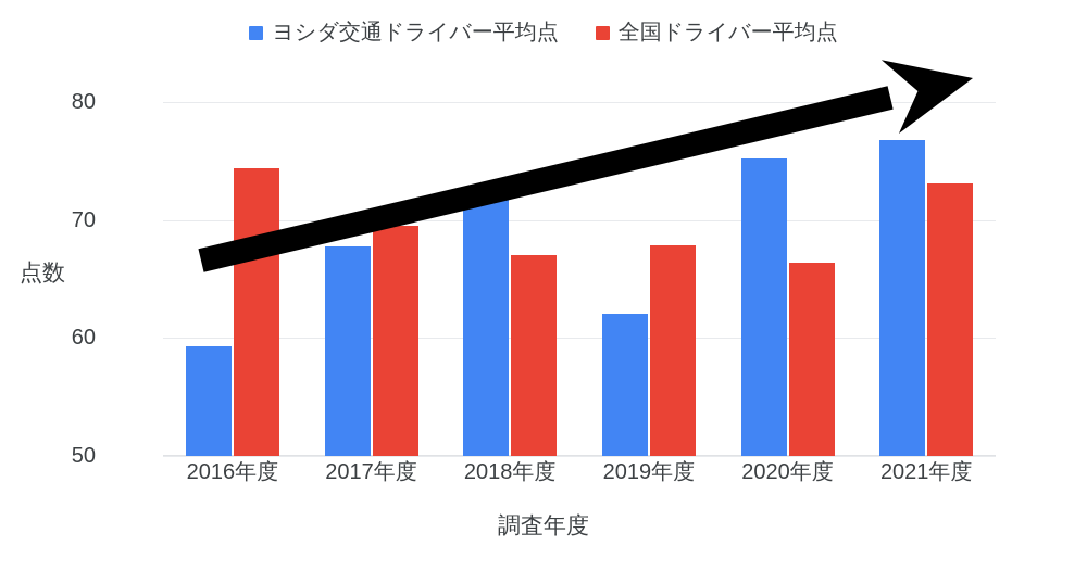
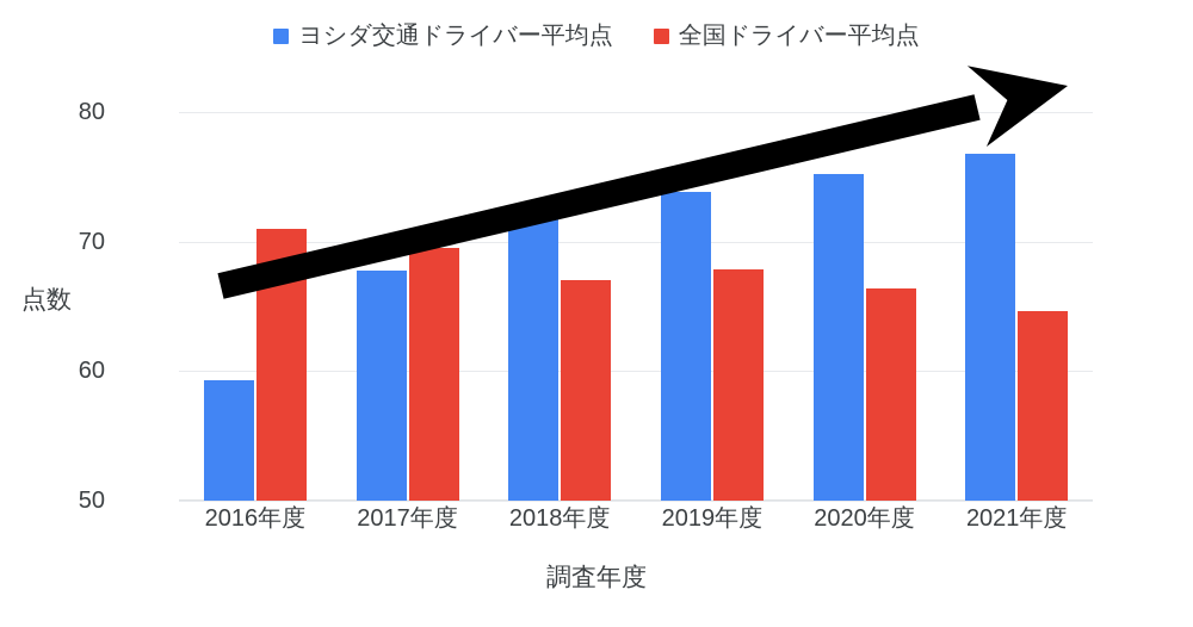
全国ドライバー平均点/2016年度: 74.4 -> 71.0
ヨシダ交通ドライバー平均点/2019年度: 62.1 -> 73.8
全国ドライバー平均点/2021年度: 73.1 -> 64.6
